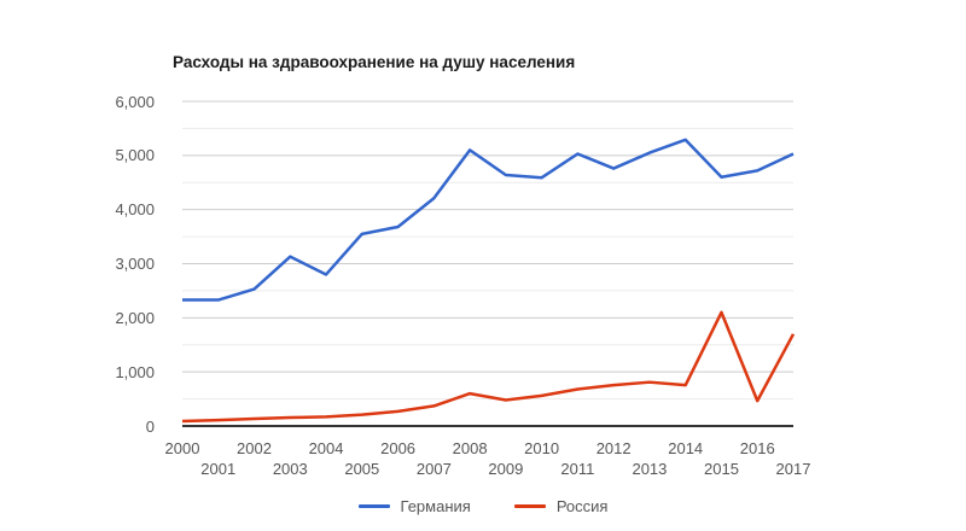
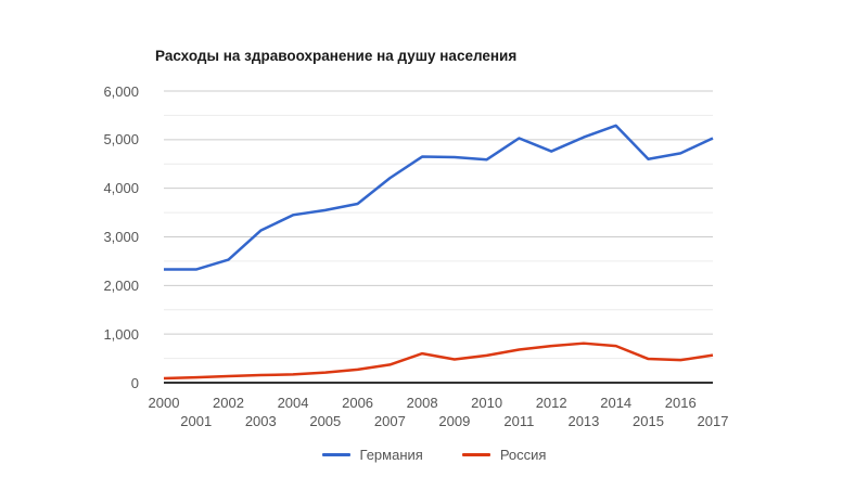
Германия/2004: 2800 -> 3400
Германия/2008: 5100 -> 4600
Россия/2015: 2100 -> 500
Россия/2017: 1700 -> 600
